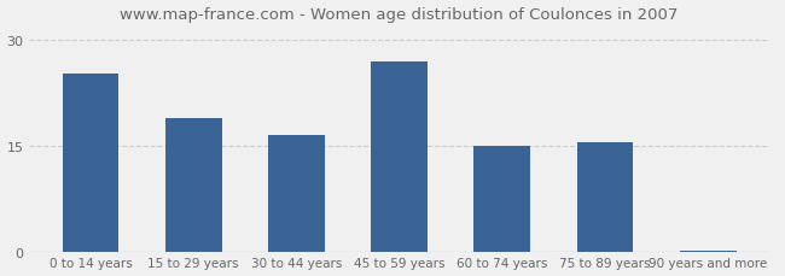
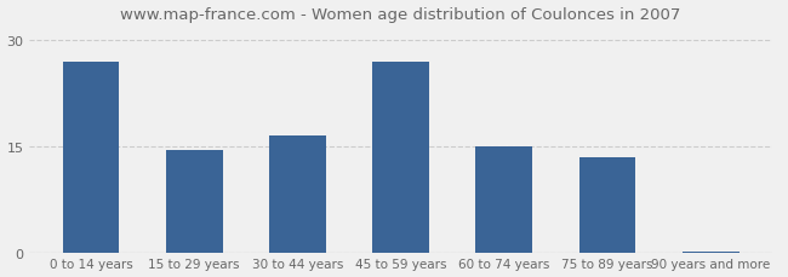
0 to 14 years: 25.2 -> 27.0
15 to 29 years: 19.0 -> 14.5
75 to 89 years: 15.6 -> 13.5
